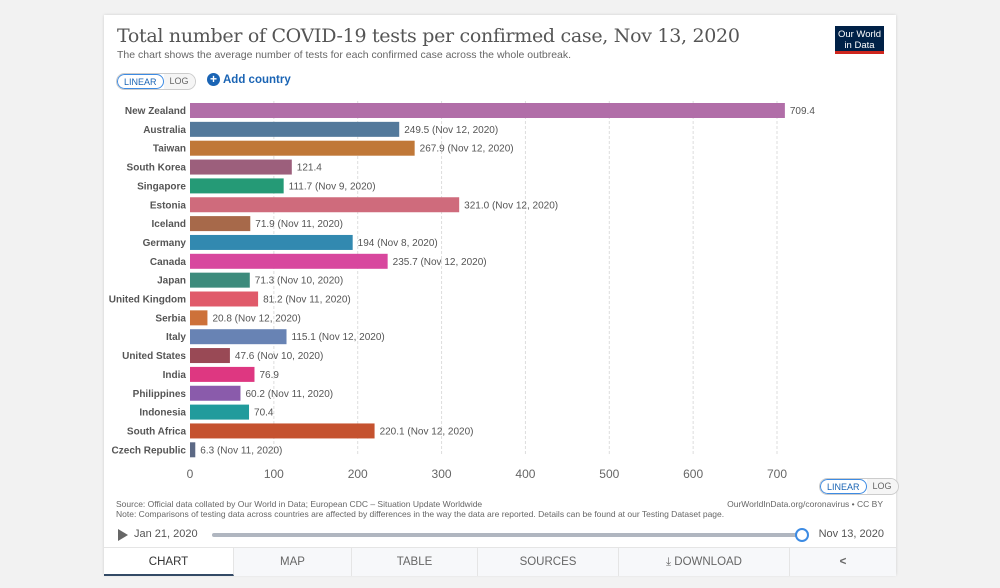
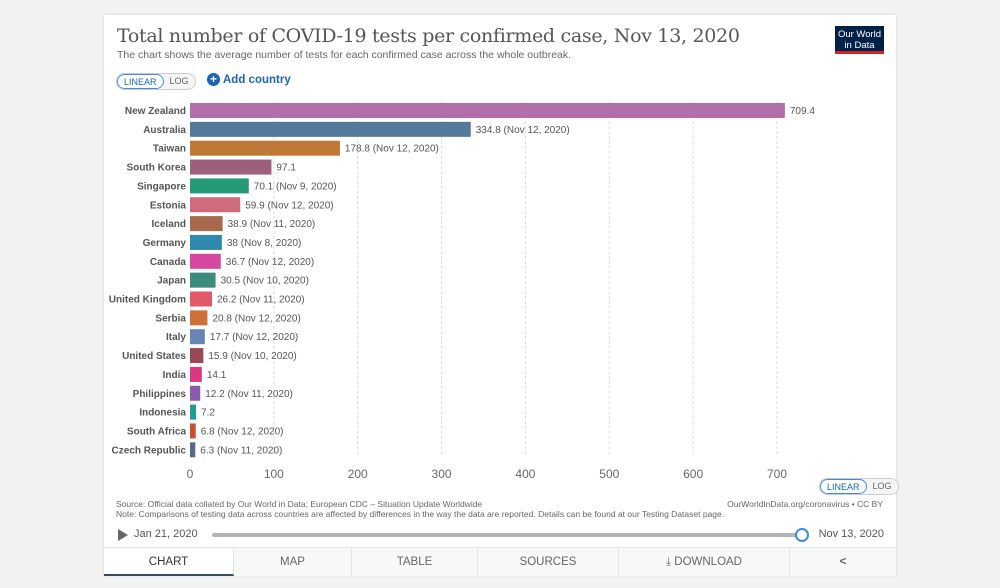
Australia: 249.5 -> 334.8
Taiwan: 267.9 -> 178.8
South Korea: 121.4 -> 97.1
Singapore: 111.7 -> 70.1
Estonia: 321.0 -> 59.9
Iceland: 71.9 -> 38.9
Germany: 194 -> 38
Canada: 235.7 -> 36.7
Japan: 71.3 -> 30.5
United Kingdom: 81.2 -> 26.2
Italy: 115.1 -> 17.7
United States: 47.6 -> 15.9
India: 76.9 -> 14.1
Philippines: 60.2 -> 12.2
Indonesia: 70.4 -> 7.2
South Africa: 220.1 -> 6.8
